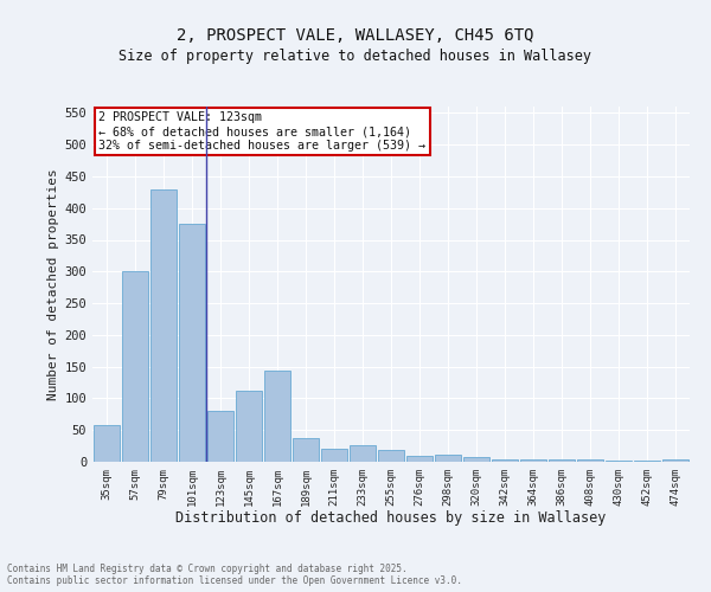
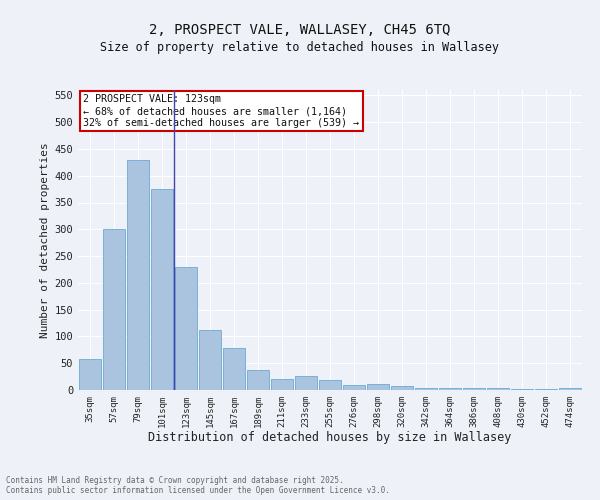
123sqm: 80 -> 230
167sqm: 144 -> 78
